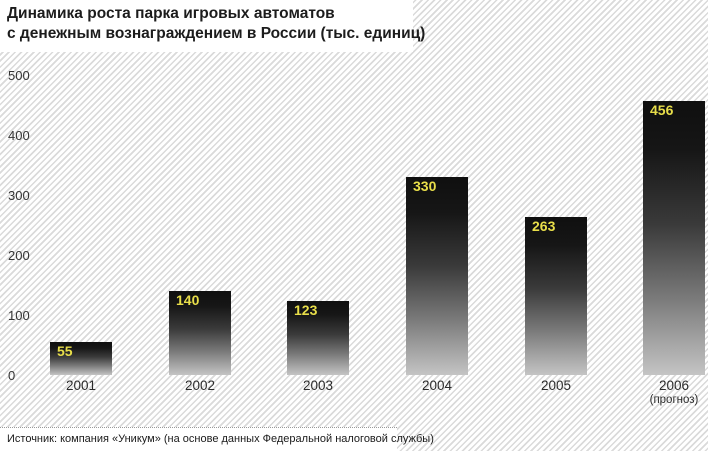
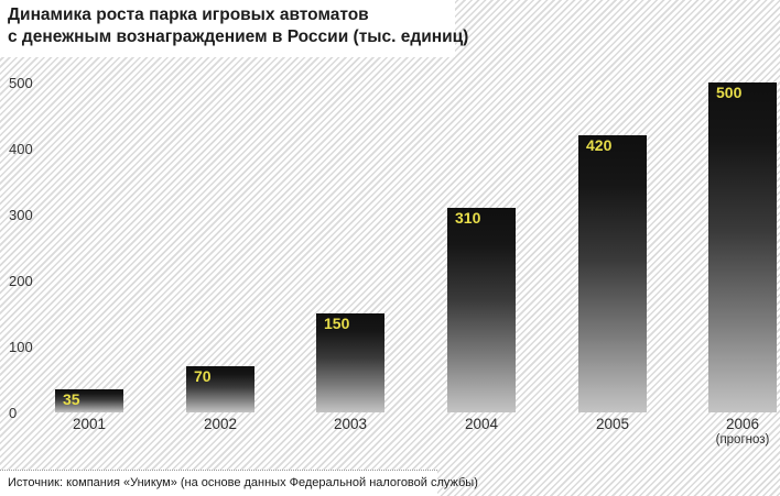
2001: 55 -> 35
2002: 140 -> 70
2003: 123 -> 150
2004: 330 -> 310
2005: 263 -> 420
2006: 456 -> 500
